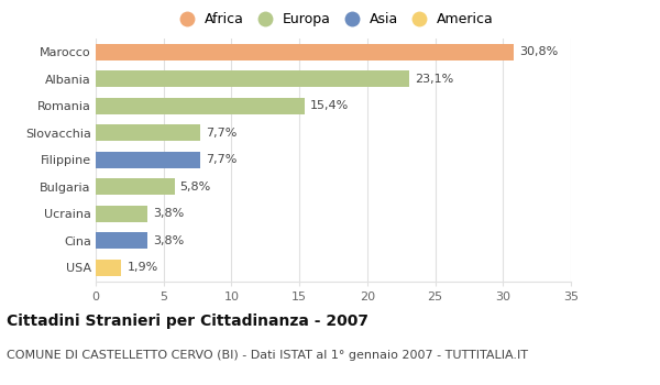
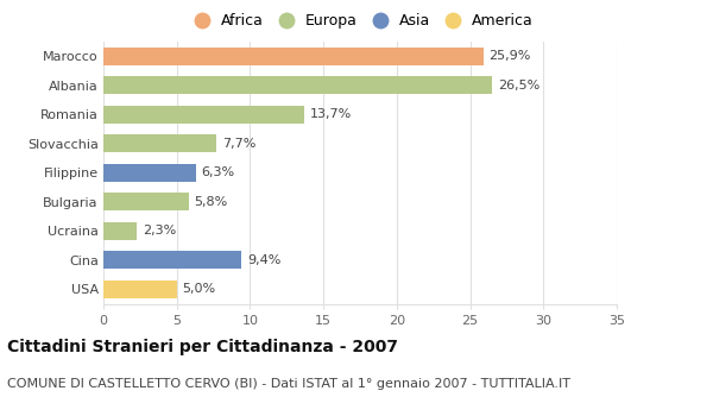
Marocco: 30,8% -> 25,9%
Albania: 23,1% -> 26,5%
Romania: 15,4% -> 13,7%
Filippine: 7,7% -> 6,3%
Ucraina: 3,8% -> 2,3%
Cina: 3,8% -> 9,4%
USA: 1,9% -> 5,0%
